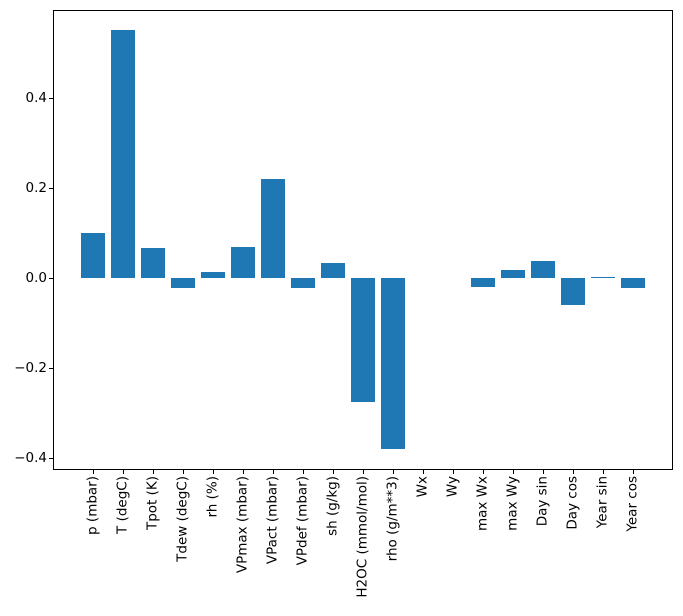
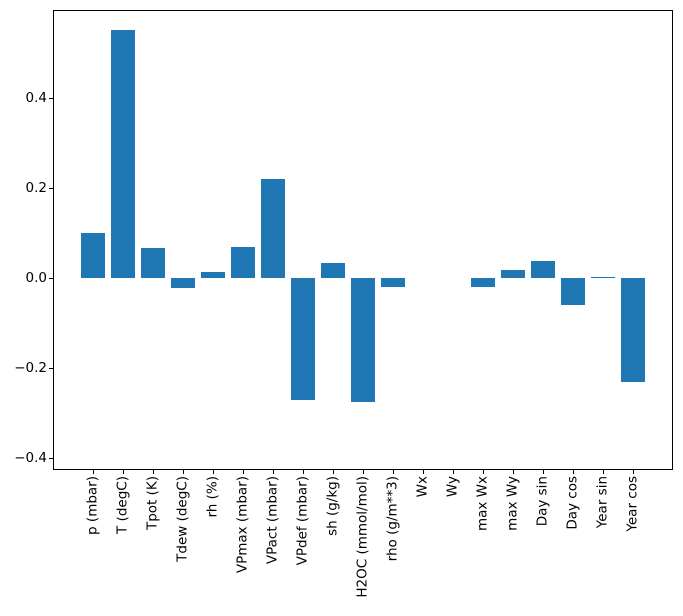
VPdef (mbar): -0.02 -> -0.27
rho (g/m**3): -0.38 -> -0.02
Year cos: -0.02 -> -0.23
